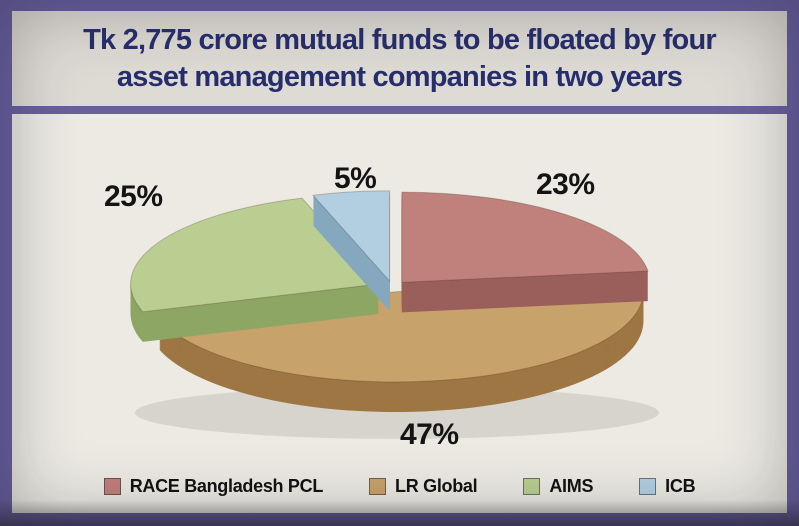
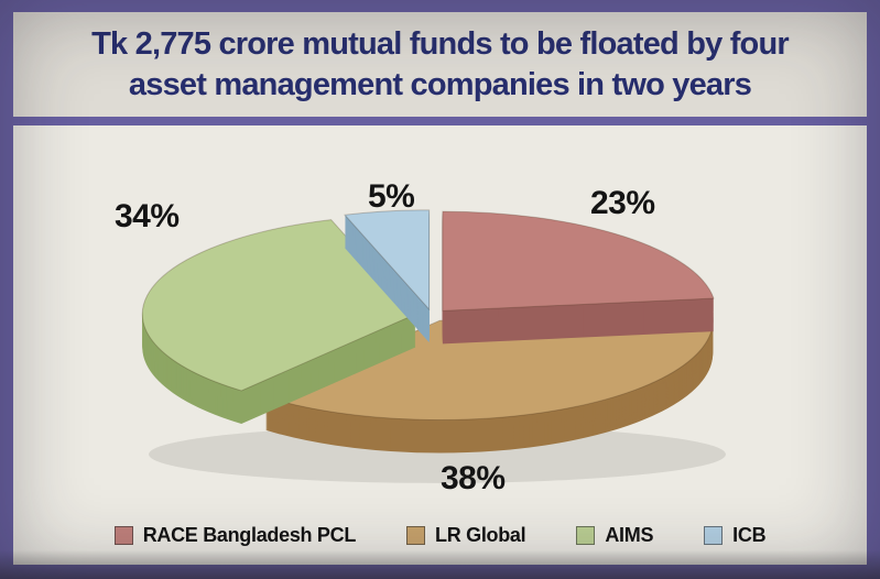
LR Global: 47% -> 38%
AIMS: 25% -> 34%
